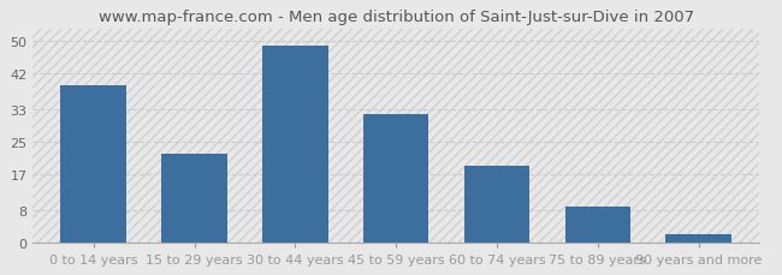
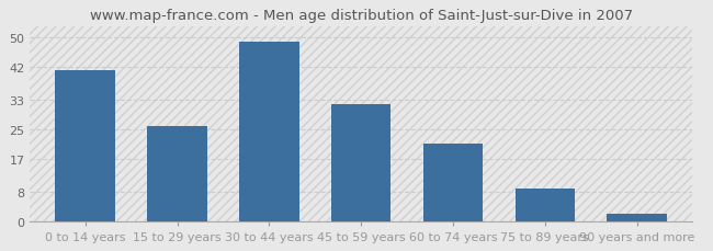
0 to 14 years: 39 -> 41
15 to 29 years: 22 -> 26
60 to 74 years: 19 -> 21
